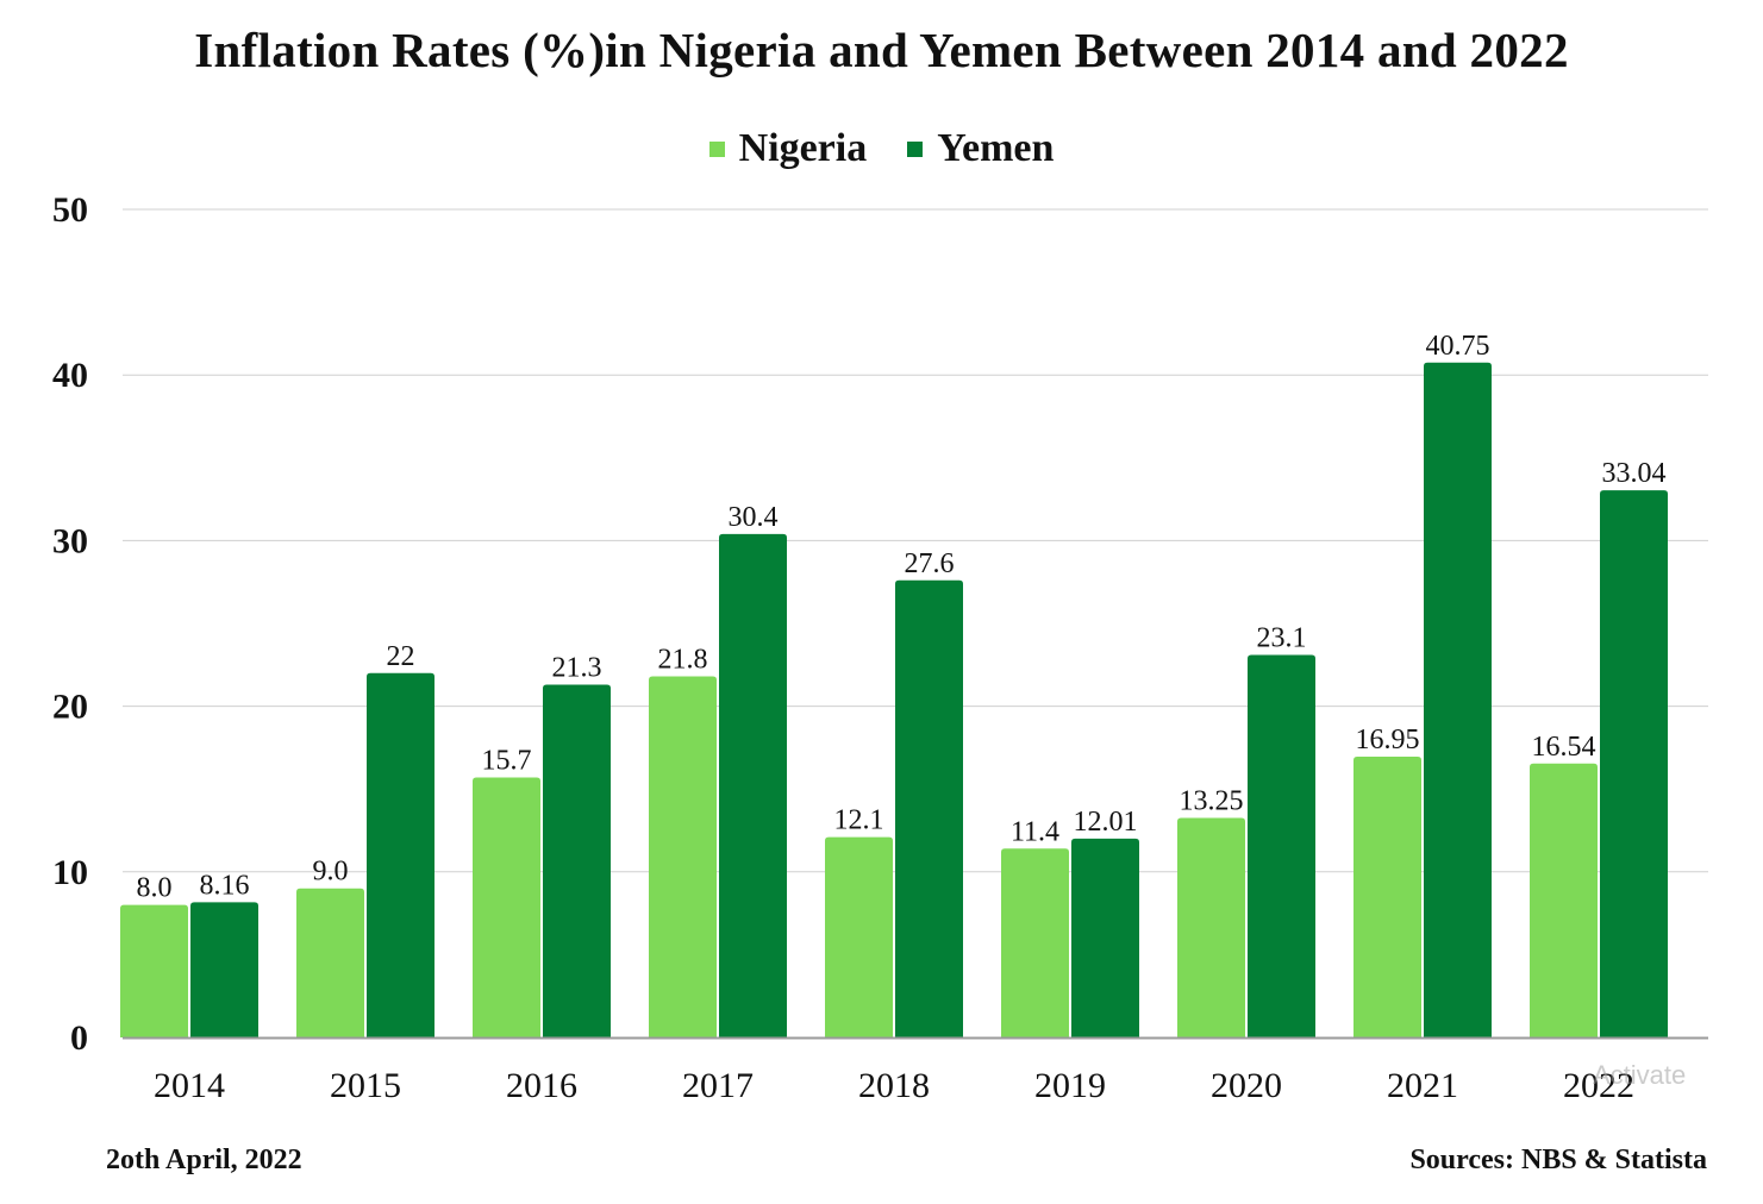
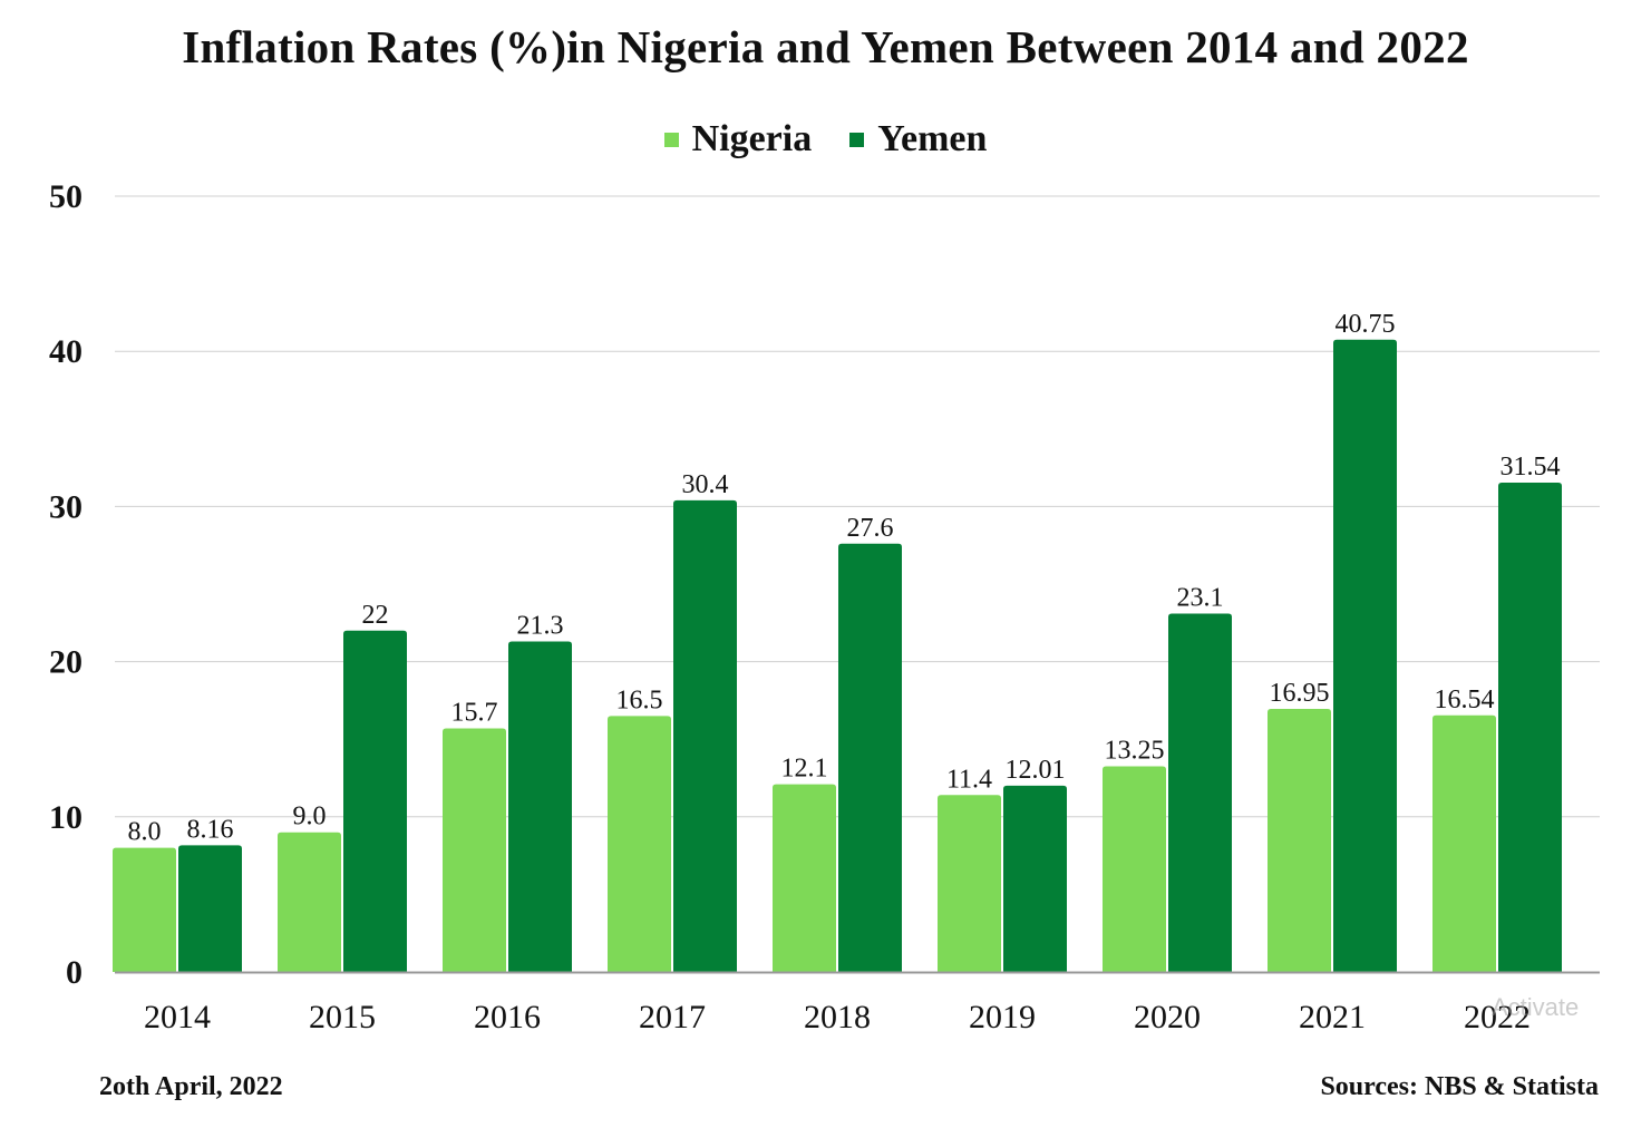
Nigeria/2017: 21.8 -> 16.5
Yemen/2022: 33.04 -> 31.54
